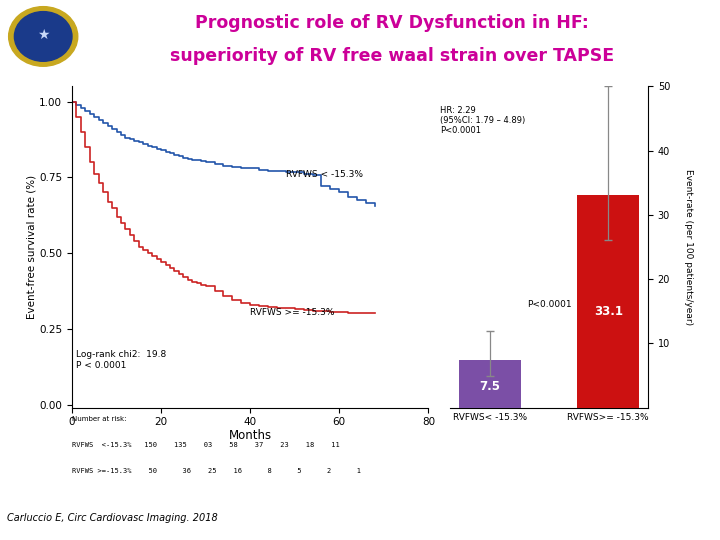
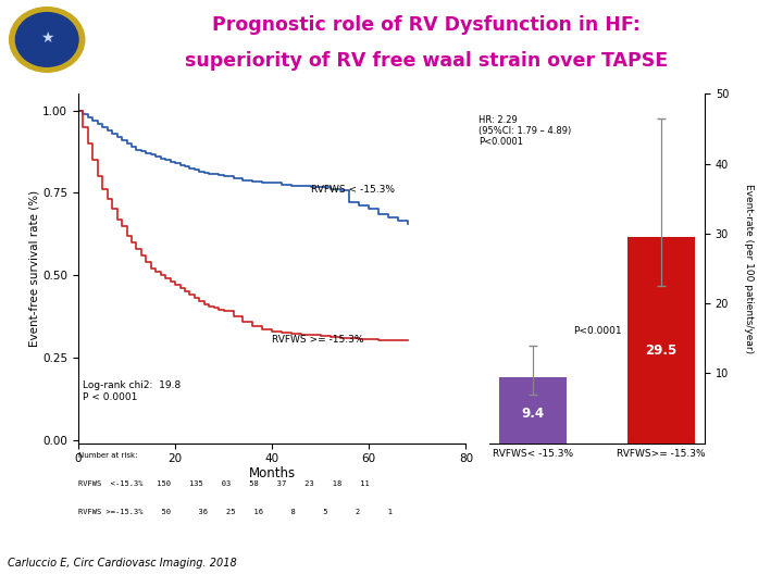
RVFWS< -15.3%: 7.5 -> 9.4
RVFWS>= -15.3%: 33.1 -> 29.5
